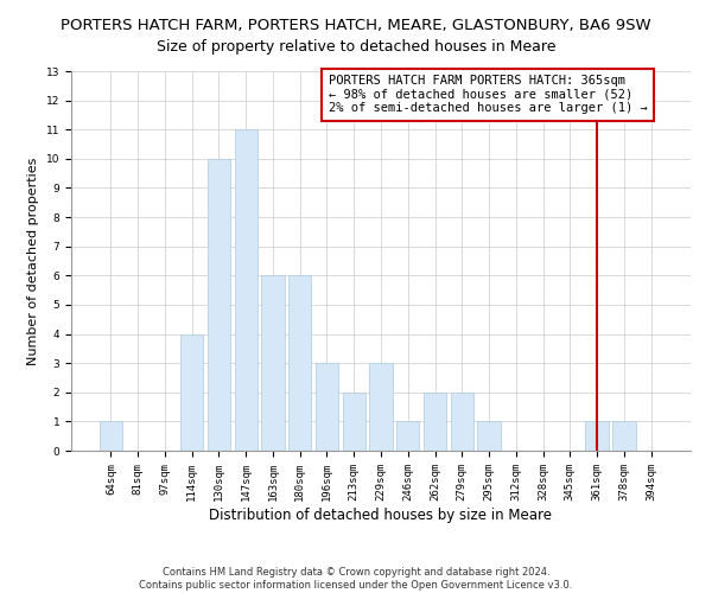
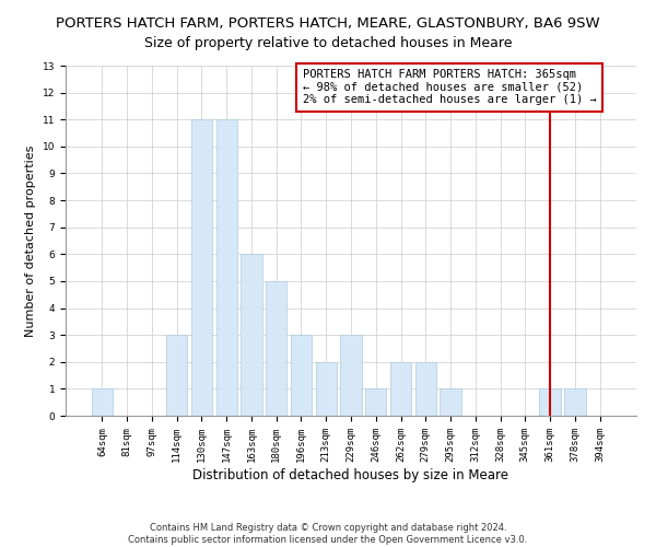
114sqm: 4 -> 3
130sqm: 10 -> 11
180sqm: 6 -> 5
